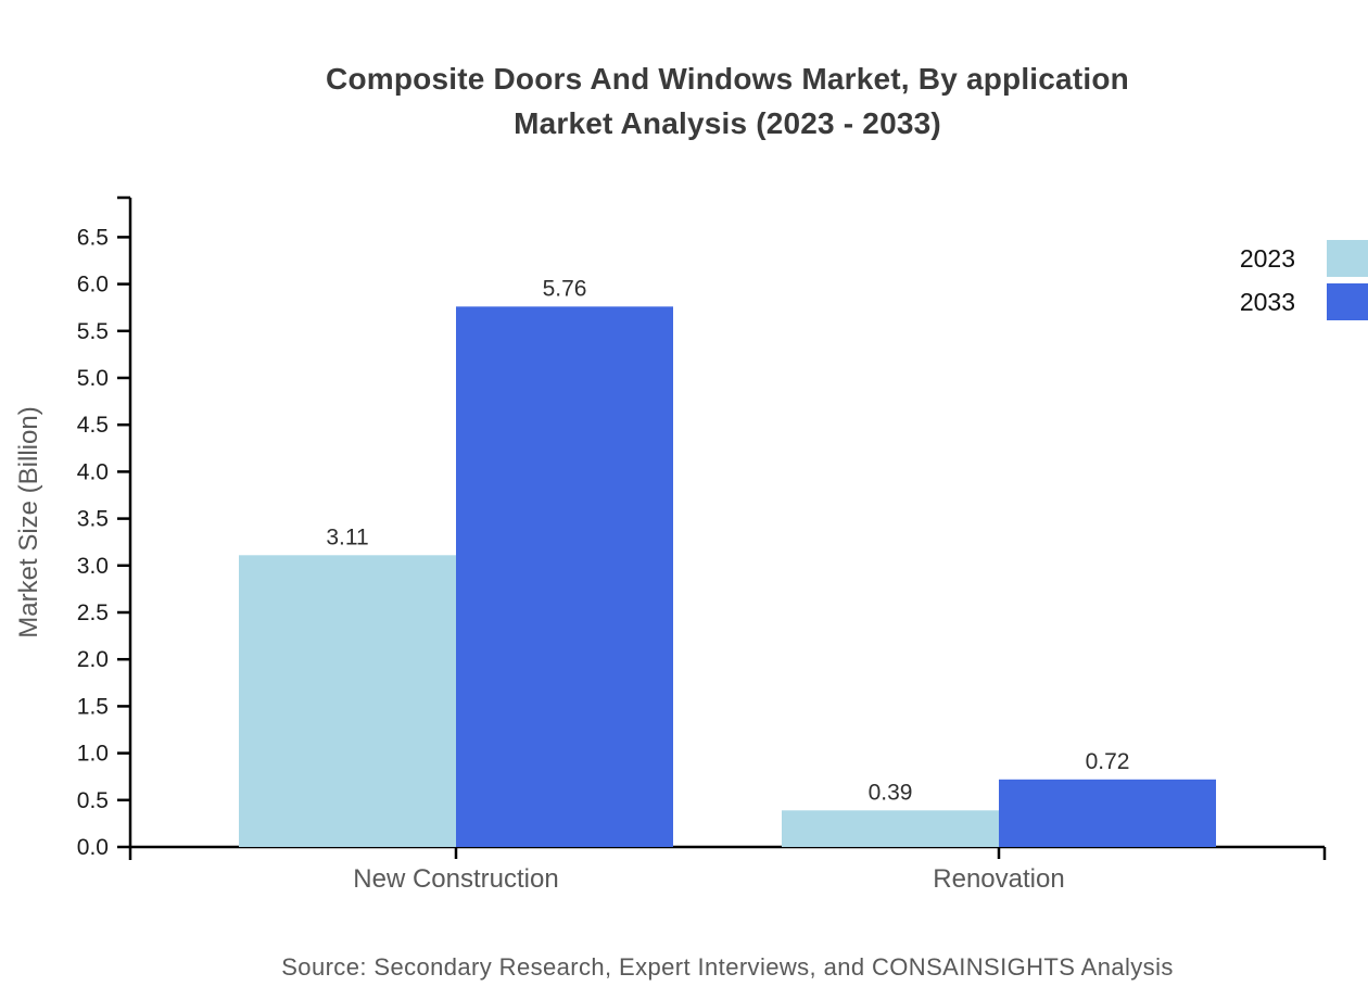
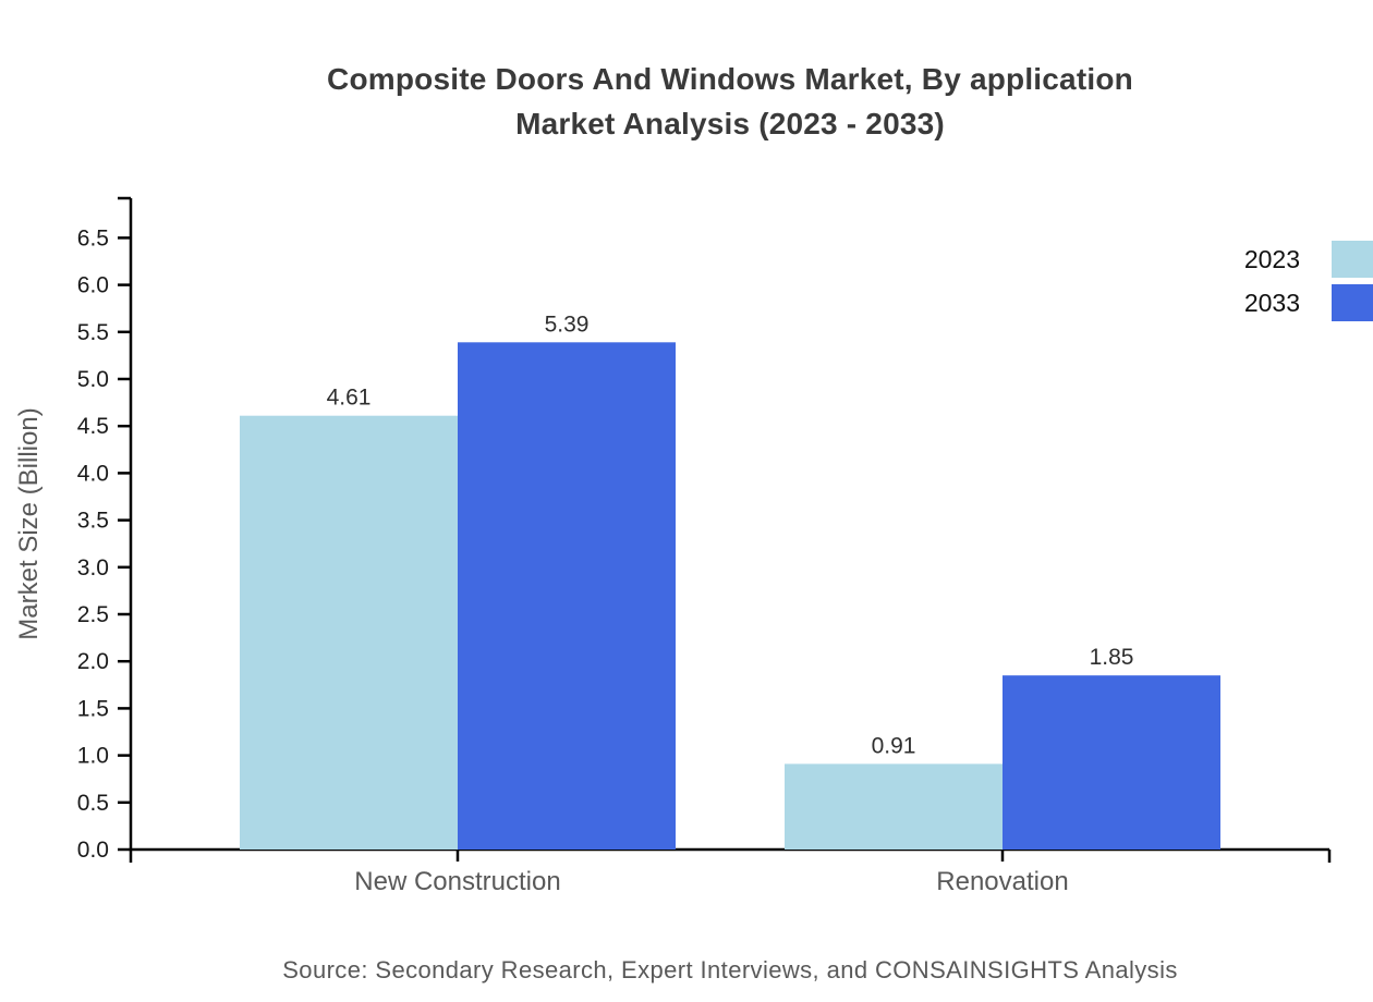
2023/New Construction: 3.11 -> 4.61
2033/New Construction: 5.76 -> 5.39
2023/Renovation: 0.39 -> 0.91
2033/Renovation: 0.72 -> 1.85
